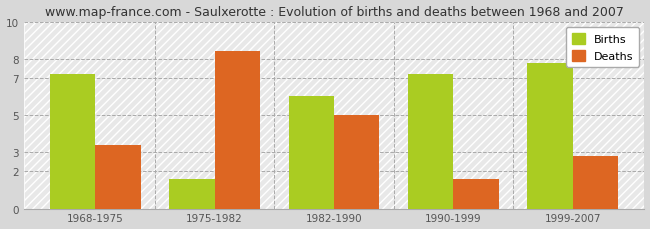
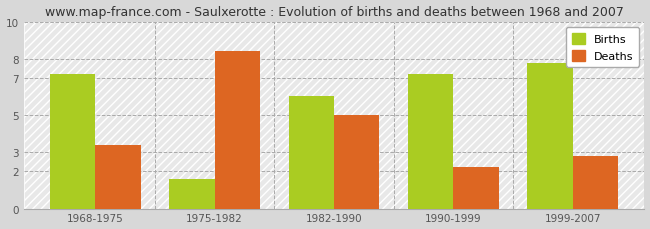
Deaths/1990-1999: 1.6 -> 2.2
